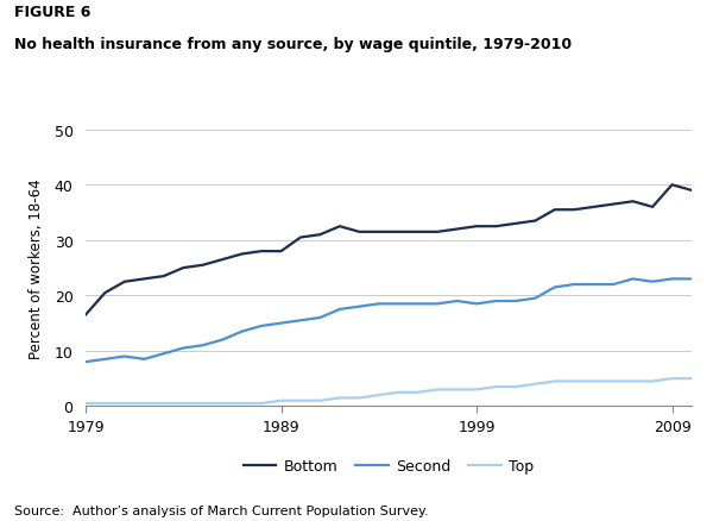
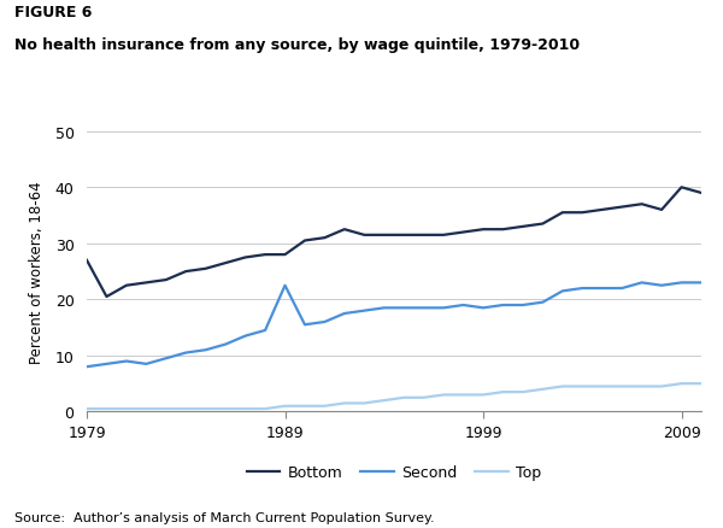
Bottom/1979: 16.5 -> 27.0
Second/1989: 15.0 -> 22.5
